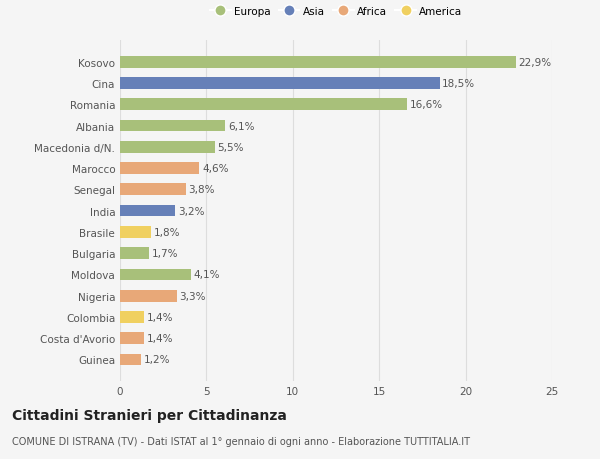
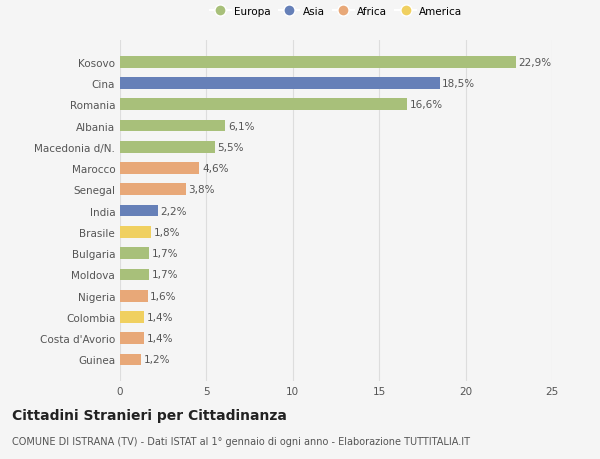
India: 3,2% -> 2,2%
Moldova: 4,1% -> 1,7%
Nigeria: 3,3% -> 1,6%
